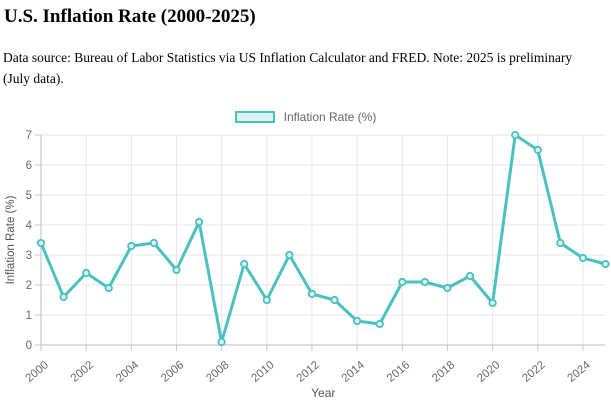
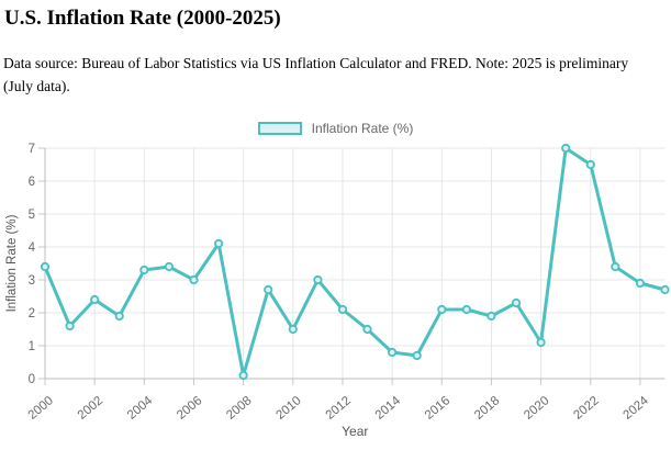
2006: 2.5 -> 3.0
2012: 1.7 -> 2.1
2020: 1.4 -> 1.1
